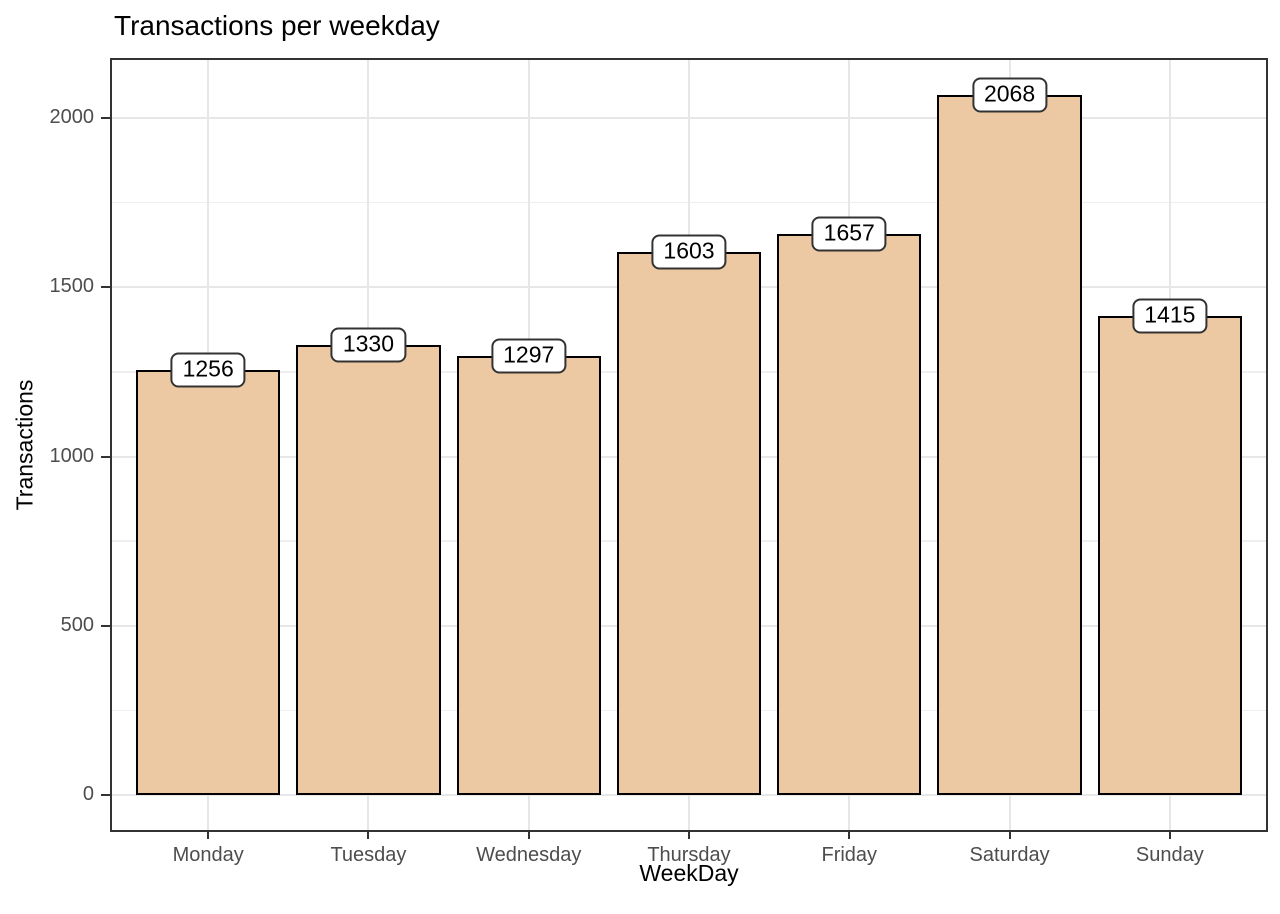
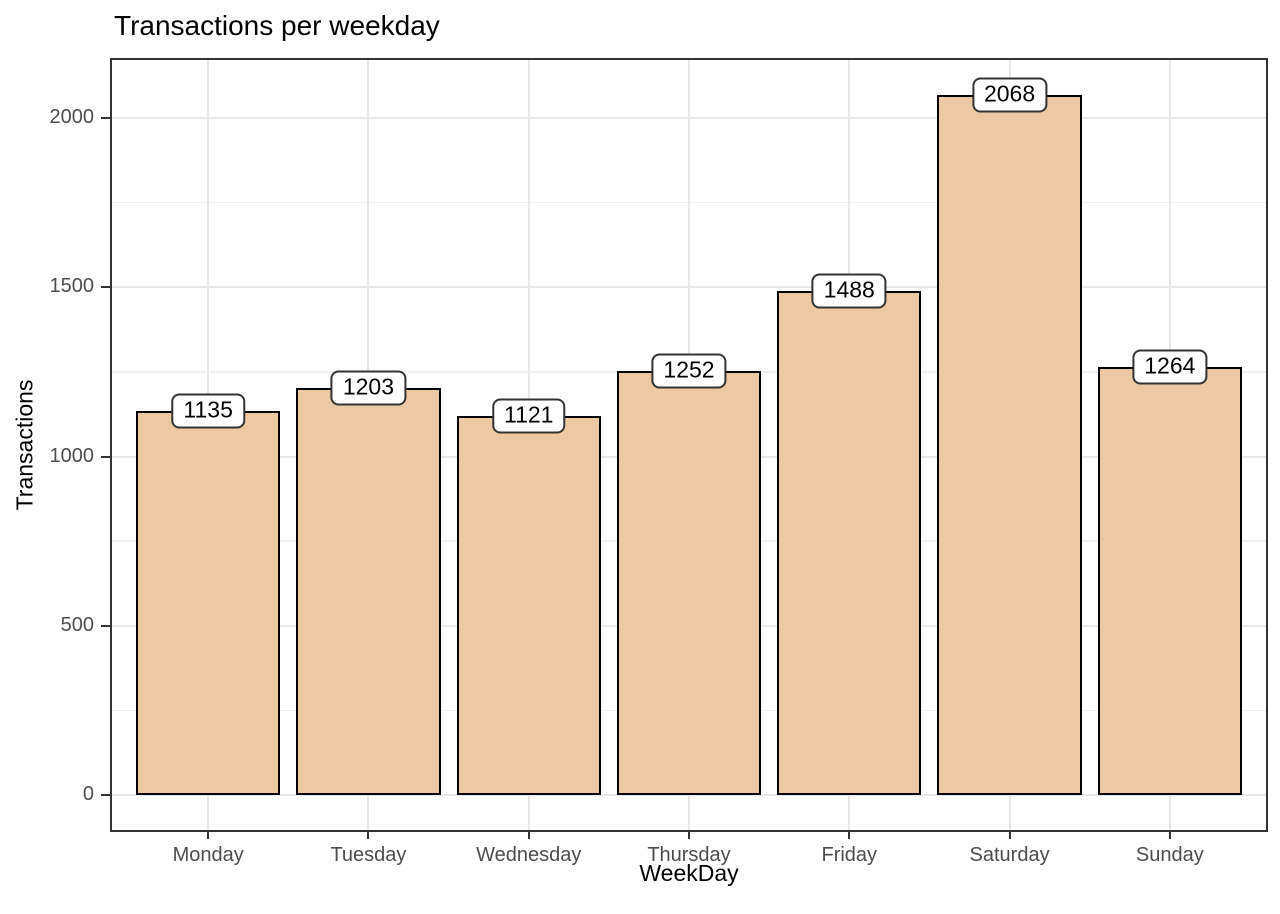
Monday: 1256 -> 1135
Tuesday: 1330 -> 1203
Wednesday: 1297 -> 1121
Thursday: 1603 -> 1252
Friday: 1657 -> 1488
Sunday: 1415 -> 1264
